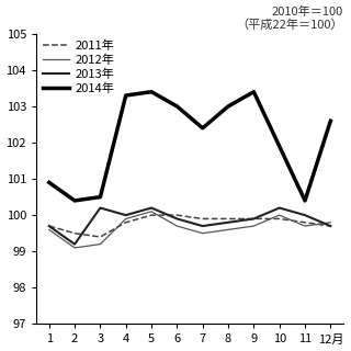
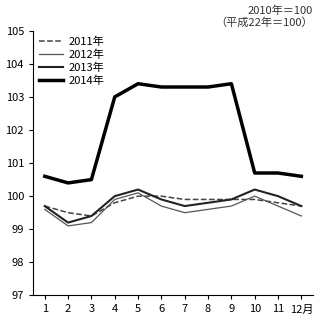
2014年/1: 100.9 -> 100.6
2013年/3: 100.2 -> 99.4
2014年/4: 103.3 -> 103.0
2014年/6: 103.0 -> 103.3
2014年/7: 102.4 -> 103.3
2014年/8: 103.0 -> 103.3
2014年/10: 101.9 -> 100.7
2014年/11: 100.4 -> 100.7
2012年/12月: 99.8 -> 99.4
2014年/12月: 102.6 -> 100.6
